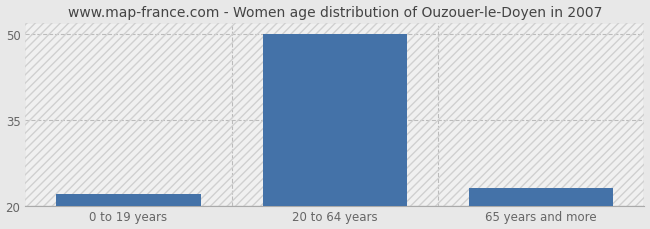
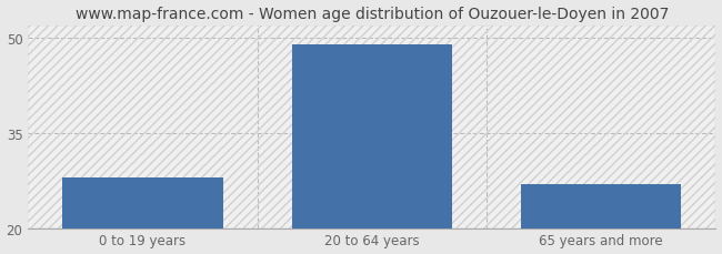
0 to 19 years: 22 -> 28
20 to 64 years: 50 -> 49
65 years and more: 23 -> 27
